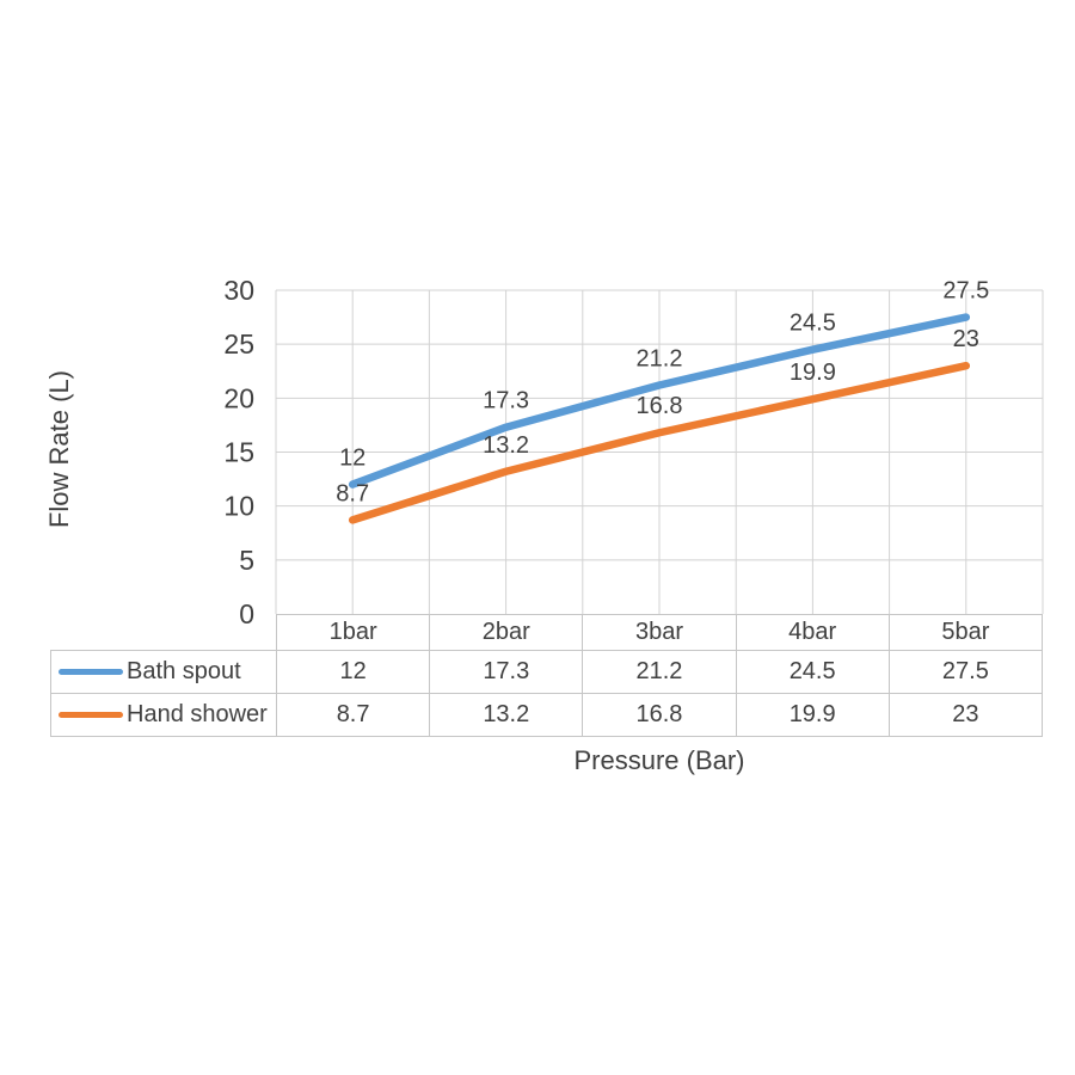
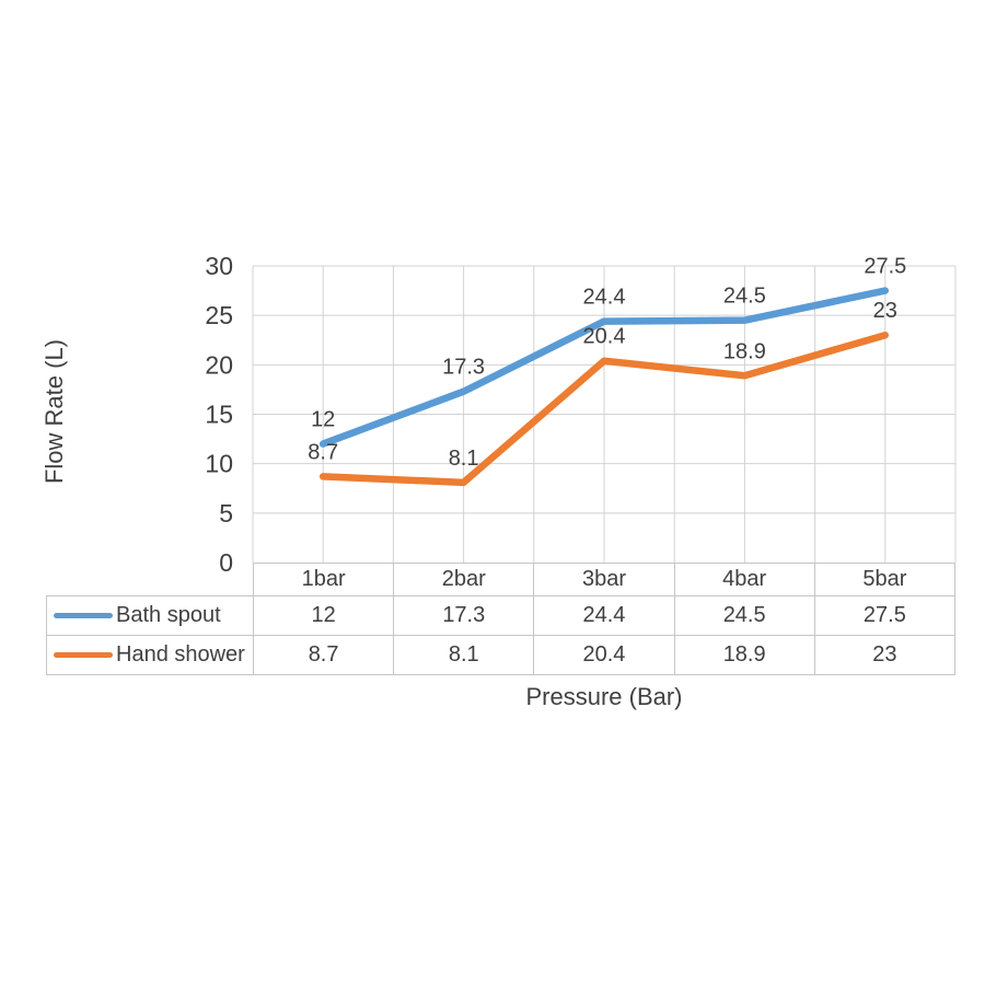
Hand shower/2bar: 13.2 -> 8.1
Bath spout/3bar: 21.2 -> 24.4
Hand shower/3bar: 16.8 -> 20.4
Hand shower/4bar: 19.9 -> 18.9
